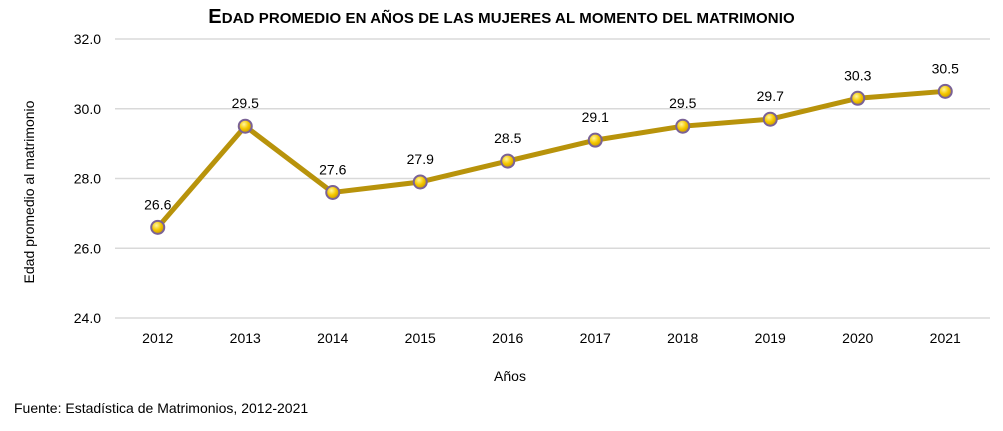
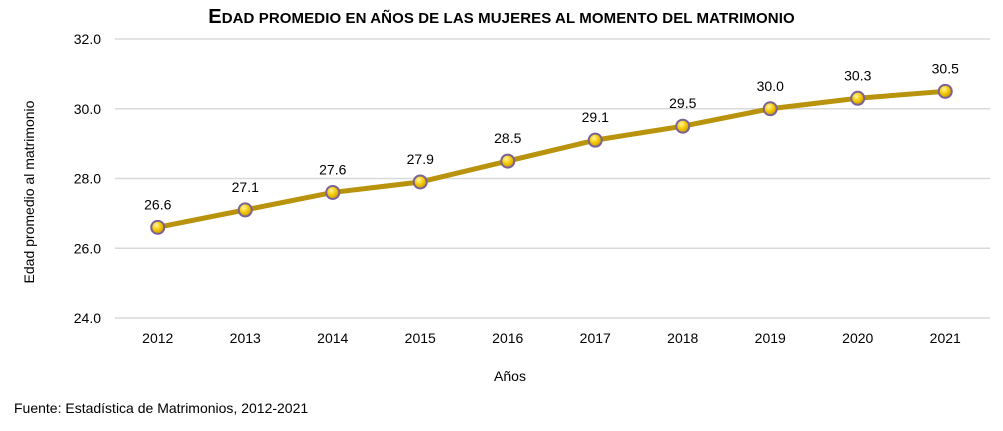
2013: 29.5 -> 27.1
2019: 29.7 -> 30.0
